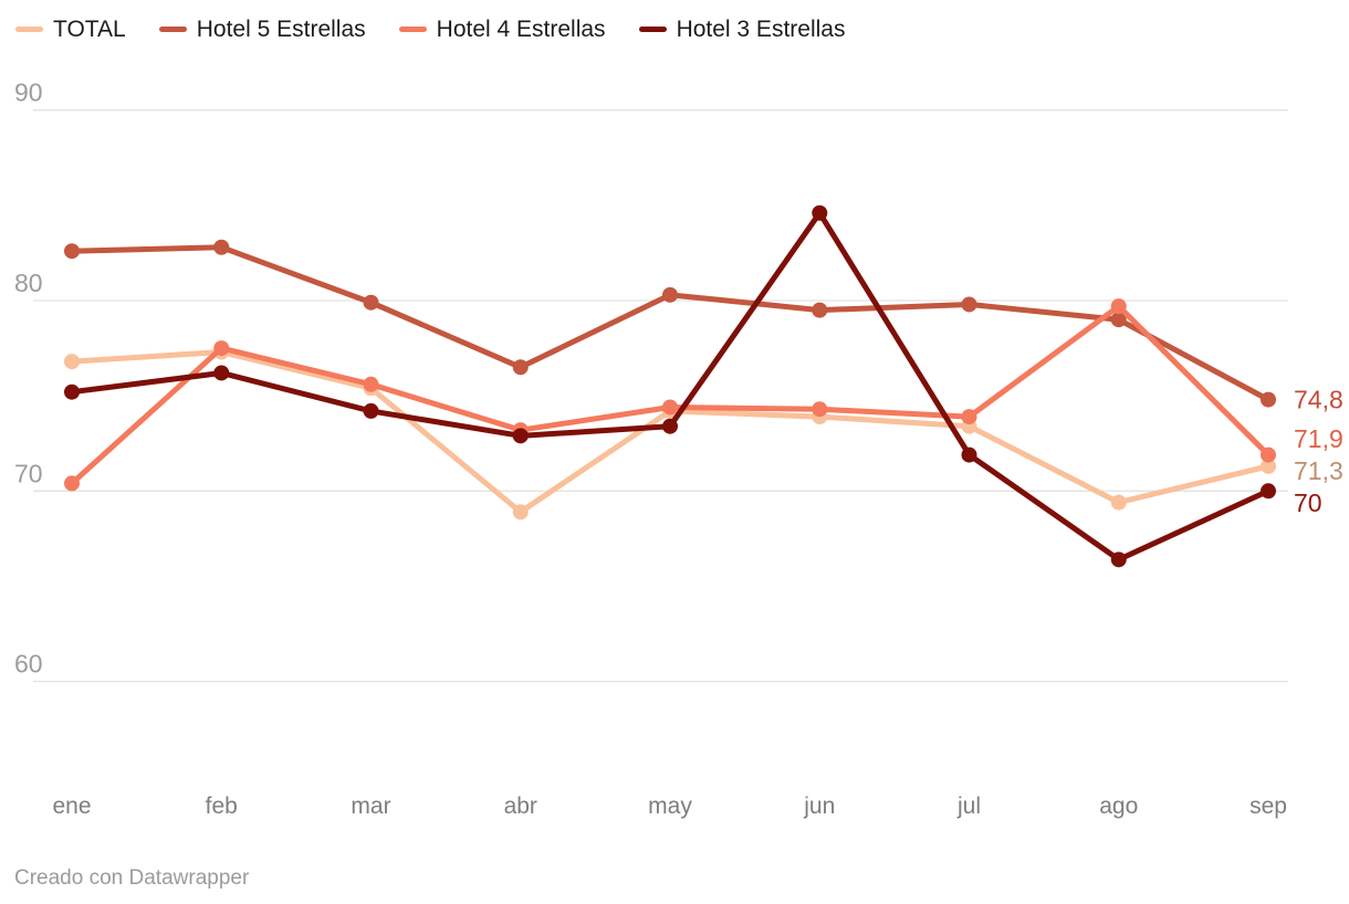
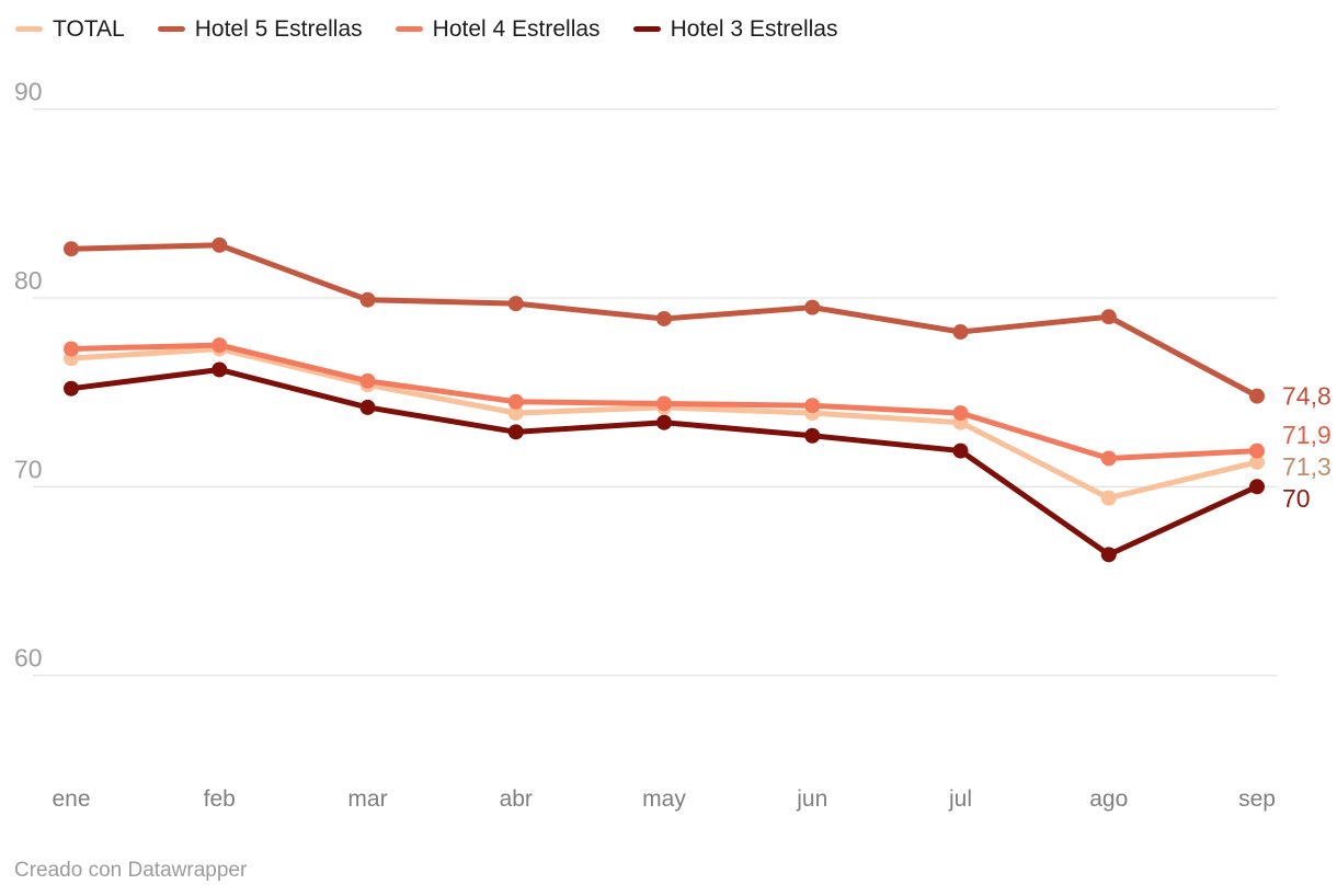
Hotel 4 Estrellas/ene: 70.4 -> 77.3
TOTAL/abr: 68.9 -> 73.9
Hotel 5 Estrellas/abr: 76.5 -> 79.7
Hotel 4 Estrellas/abr: 73.2 -> 74.5
Hotel 5 Estrellas/may: 80.3 -> 78.9
Hotel 3 Estrellas/jun: 84.6 -> 72.7
Hotel 5 Estrellas/jul: 79.8 -> 78.2
Hotel 4 Estrellas/ago: 79.7 -> 71.5
